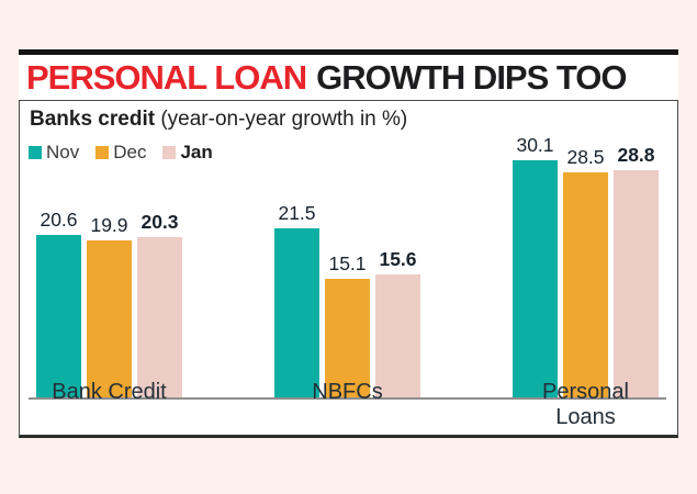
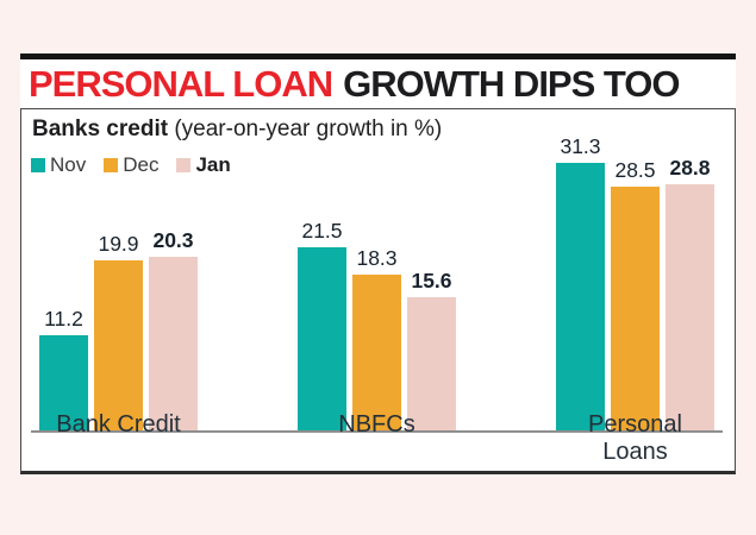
Nov/Bank Credit: 20.6 -> 11.2
Dec/NBFCs: 15.1 -> 18.3
Nov/Personal Loans: 30.1 -> 31.3
